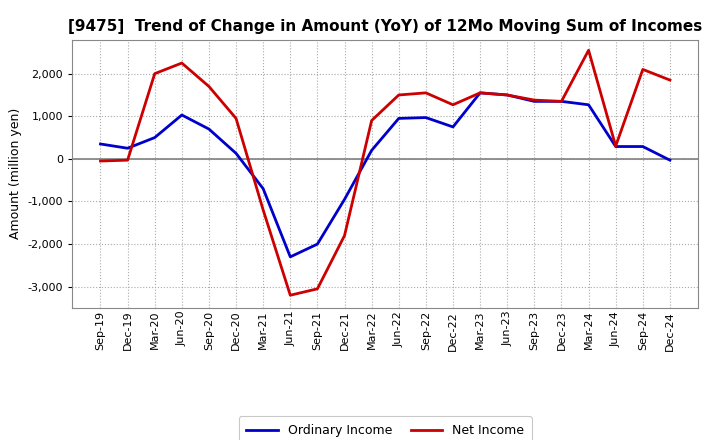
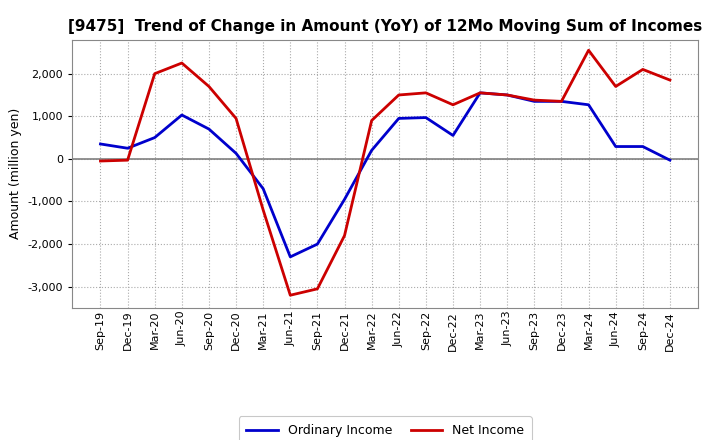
Ordinary Income/Dec-22: 750 -> 550
Net Income/Jun-24: 300 -> 1,700
